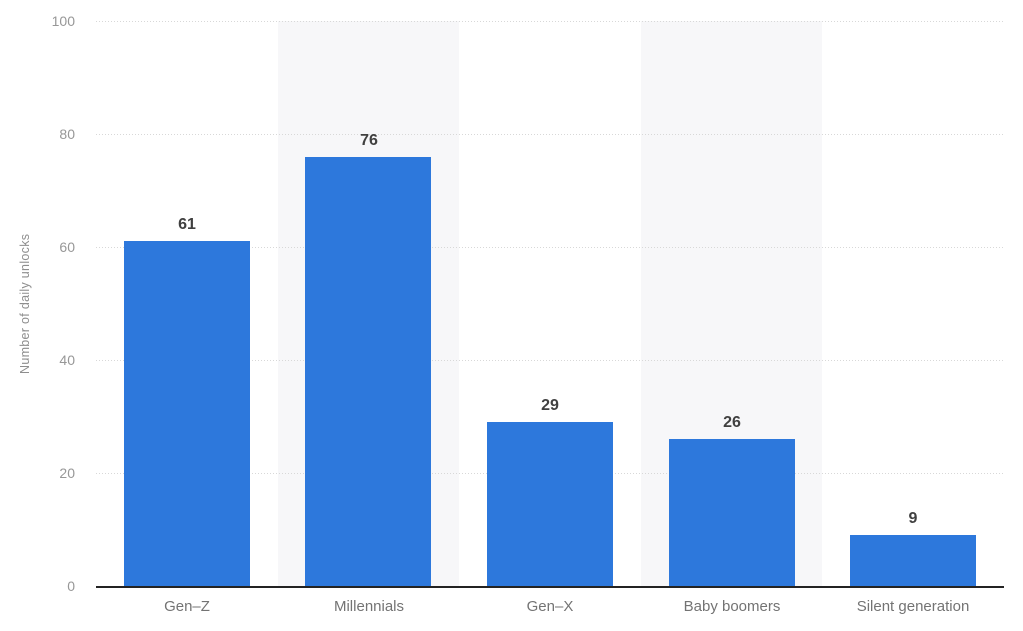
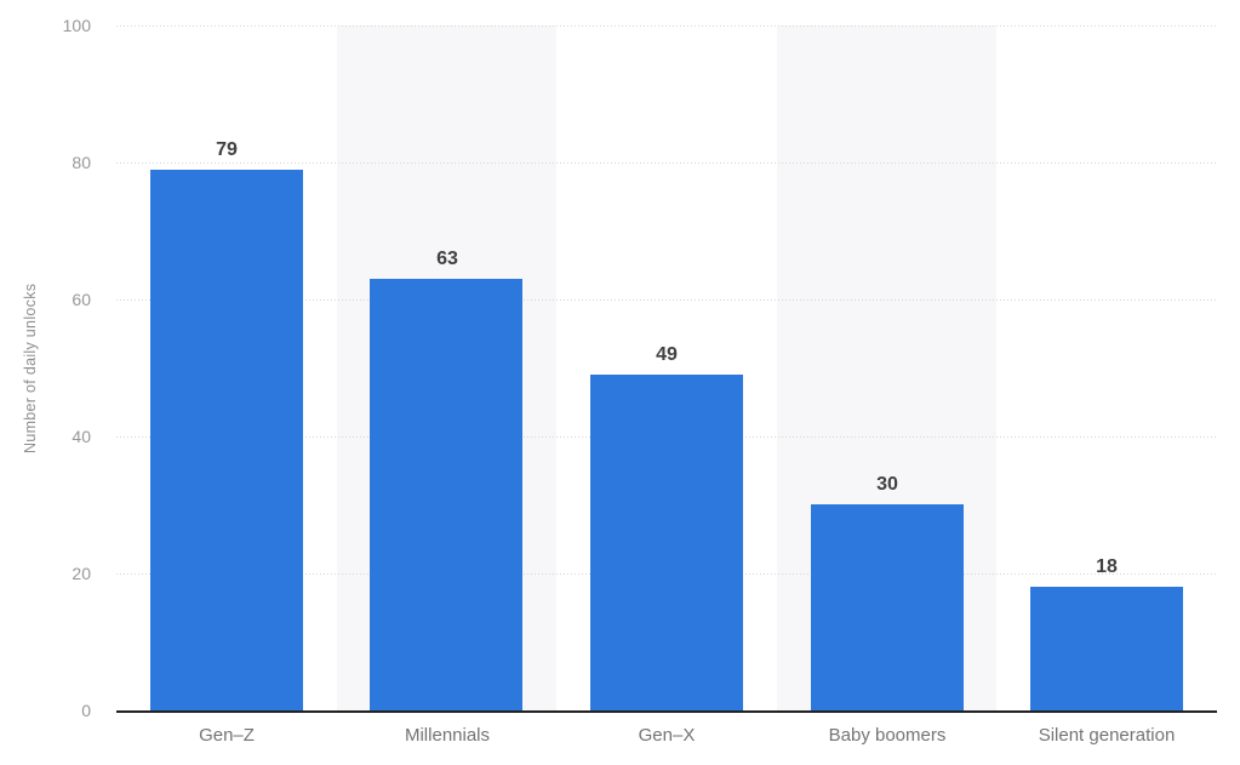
Gen–Z: 61 -> 79
Millennials: 76 -> 63
Gen–X: 29 -> 49
Baby boomers: 26 -> 30
Silent generation: 9 -> 18
